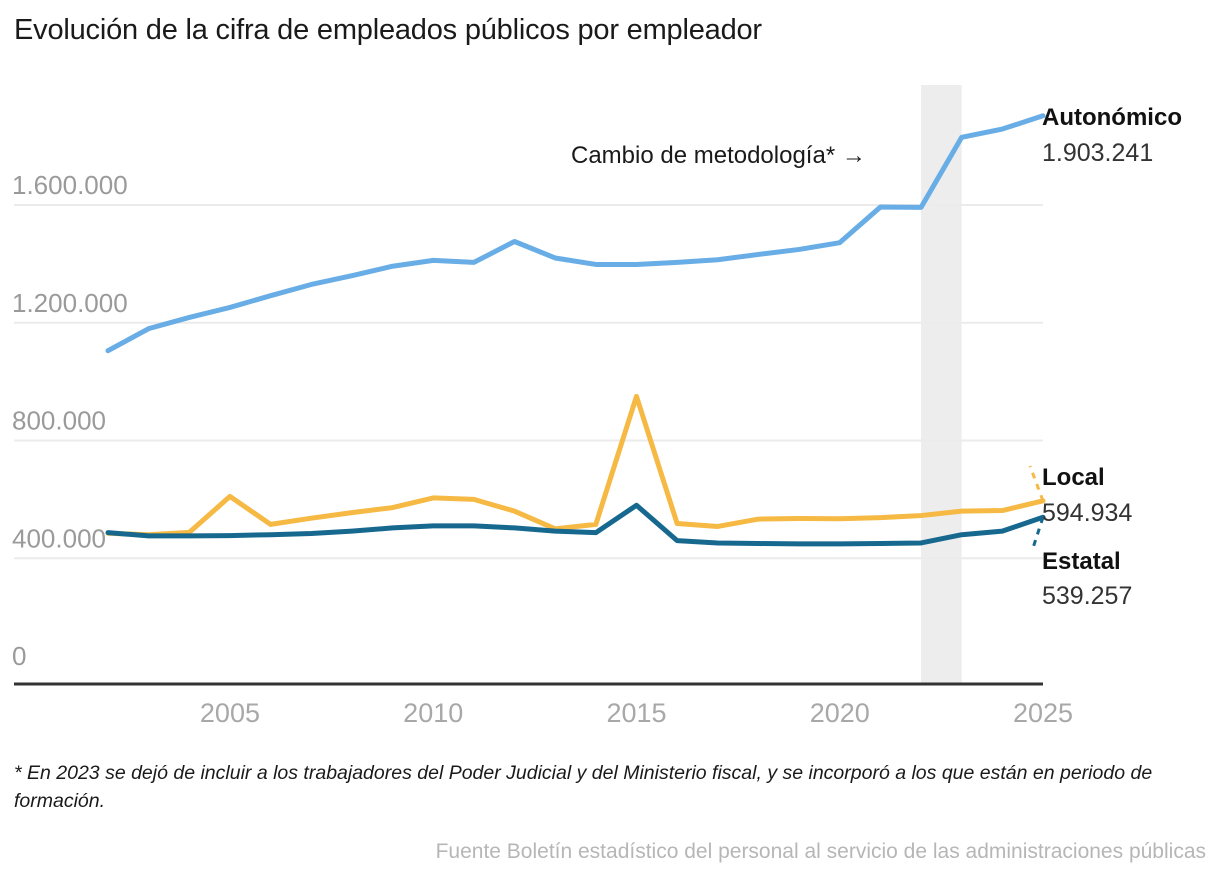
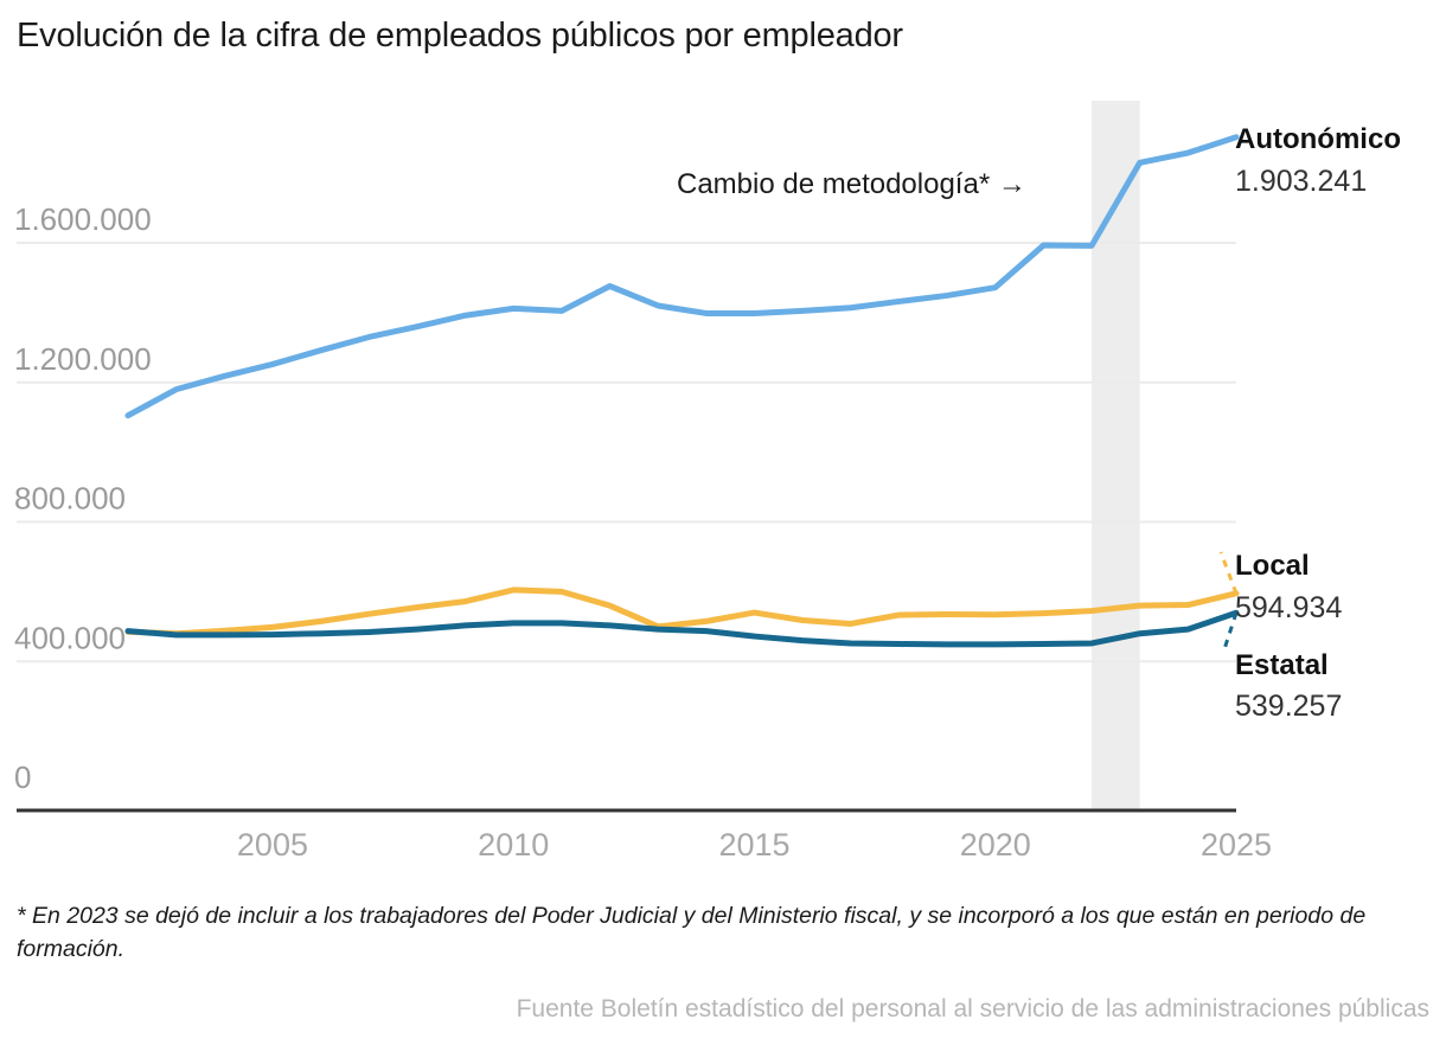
Local/2005: 610000 -> 500000
Local/2015: 950000 -> 540000
Estatal/2015: 580000 -> 470000
